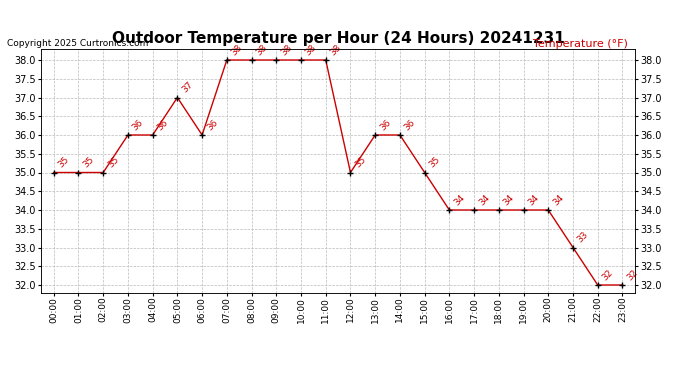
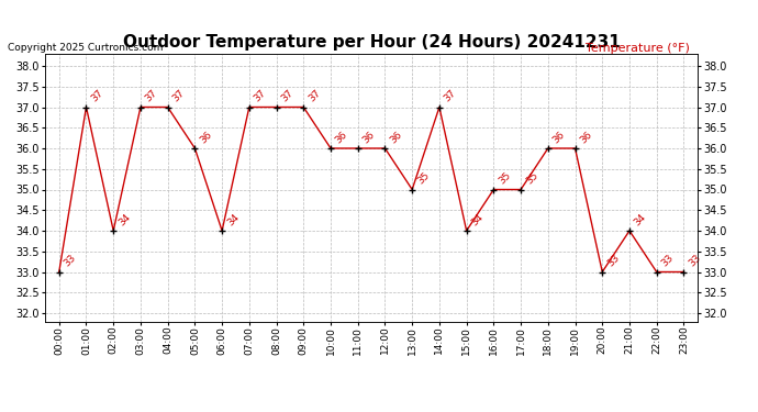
00:00: 35 -> 33
01:00: 35 -> 37
02:00: 35 -> 34
03:00: 36 -> 37
04:00: 36 -> 37
05:00: 37 -> 36
06:00: 36 -> 34
07:00: 38 -> 37
08:00: 38 -> 37
09:00: 38 -> 37
10:00: 38 -> 36
11:00: 38 -> 36
12:00: 35 -> 36
13:00: 36 -> 35
14:00: 36 -> 37
15:00: 35 -> 34
16:00: 34 -> 35
17:00: 34 -> 35
18:00: 34 -> 36
19:00: 34 -> 36
20:00: 34 -> 33
21:00: 33 -> 34
22:00: 32 -> 33
23:00: 32 -> 33
